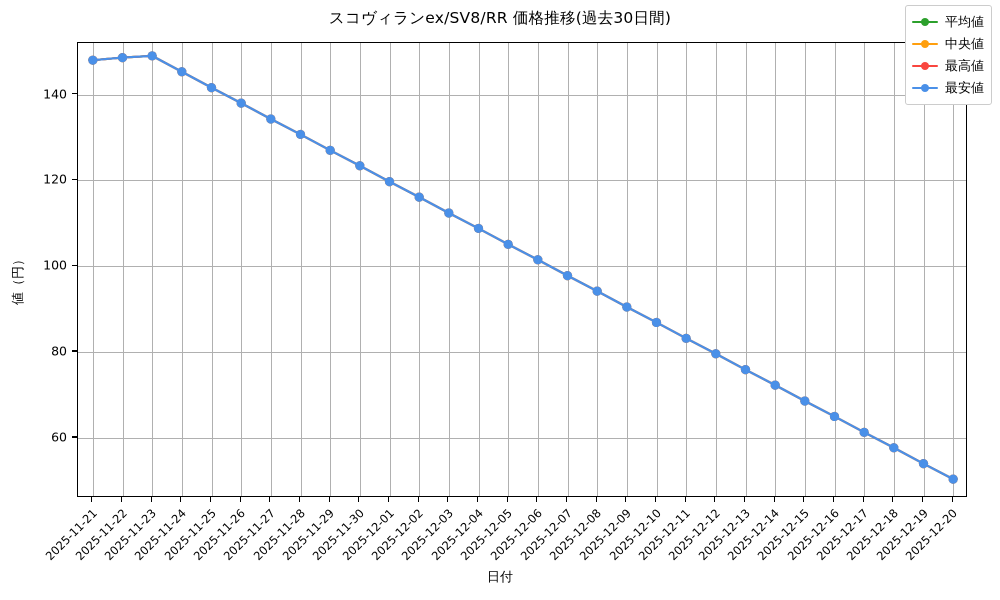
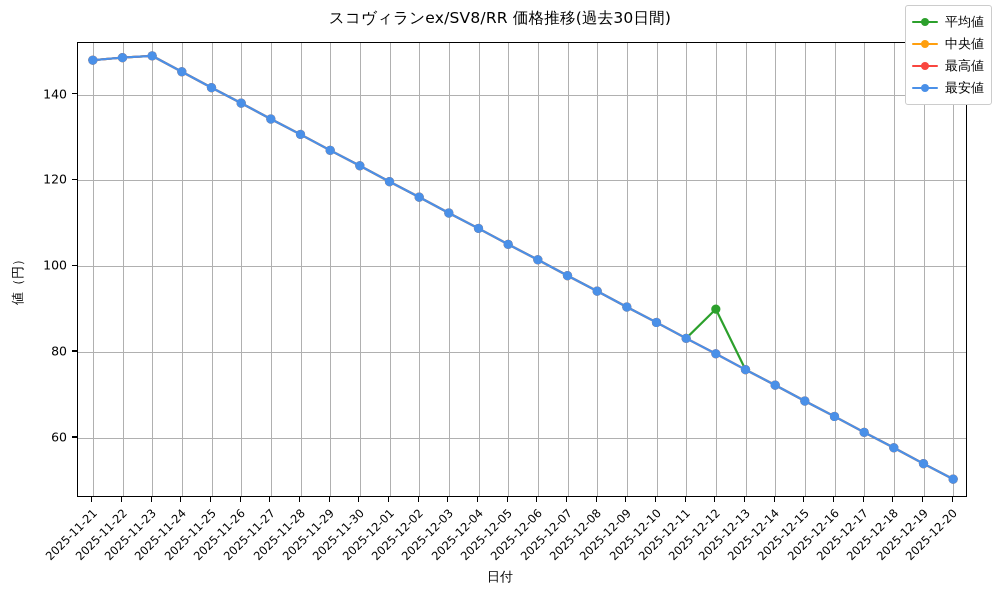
平均値/2025-12-12: 80 -> 90
